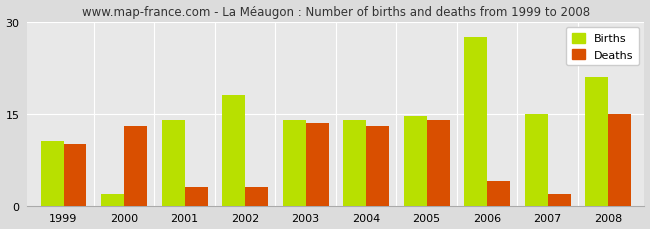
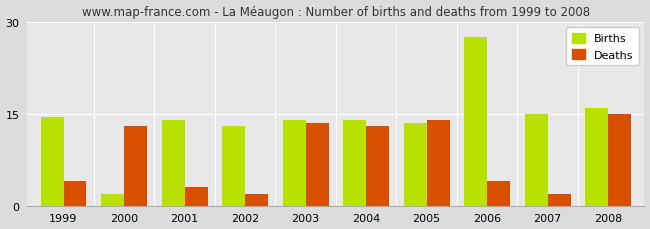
Births/1999: 10.6 -> 14.5
Deaths/1999: 10.0 -> 4.0
Births/2002: 18.0 -> 13.0
Deaths/2002: 3.0 -> 2.0
Births/2005: 14.6 -> 13.5
Births/2008: 21.0 -> 16.0
